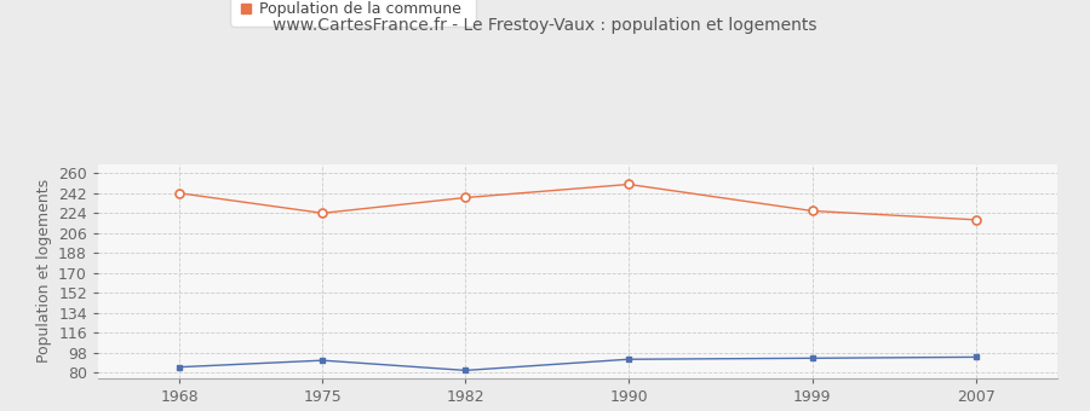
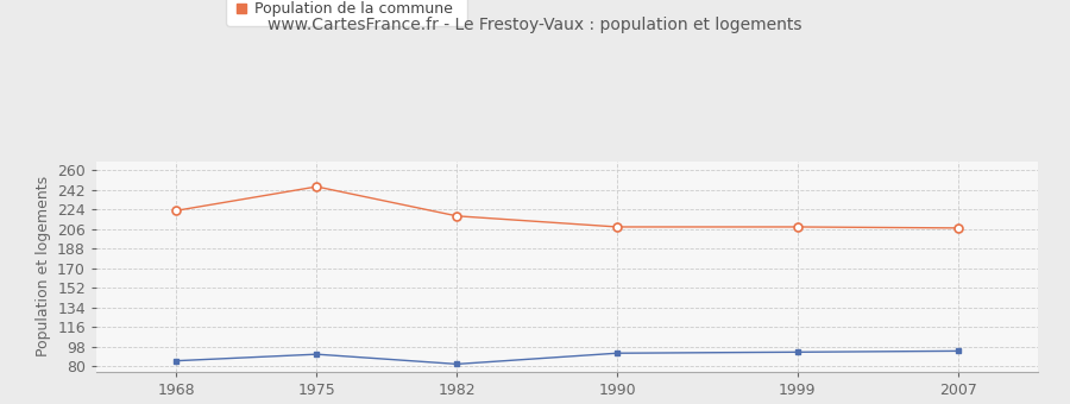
Population de la commune/1968: 242 -> 223
Population de la commune/1975: 224 -> 245
Population de la commune/1982: 238 -> 218
Population de la commune/1990: 250 -> 208
Population de la commune/1999: 226 -> 208
Population de la commune/2007: 218 -> 207
